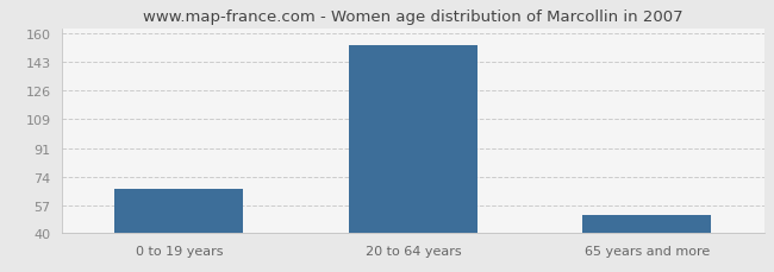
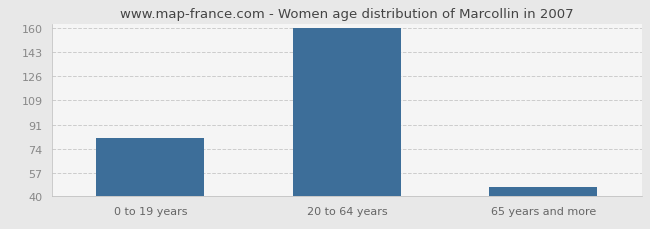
0 to 19 years: 67 -> 82
20 to 64 years: 153 -> 160
65 years and more: 51 -> 47
